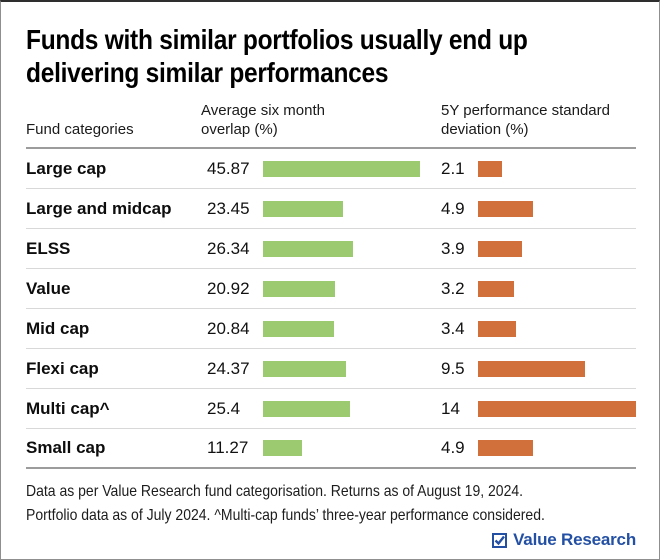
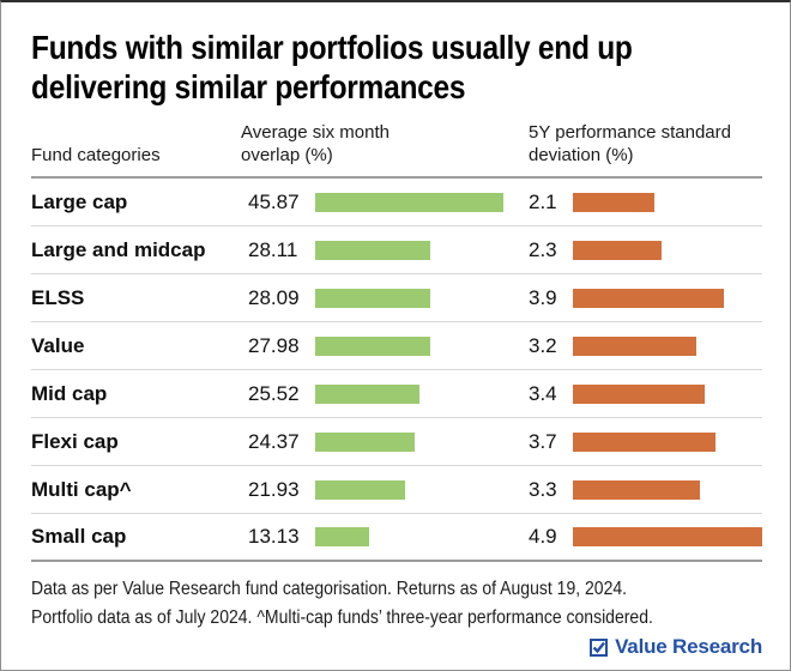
Average six month overlap (%)/Large and midcap: 23.45 -> 28.11
5Y performance standard deviation (%)/Large and midcap: 4.9 -> 2.3
Average six month overlap (%)/ELSS: 26.34 -> 28.09
Average six month overlap (%)/Value: 20.92 -> 27.98
Average six month overlap (%)/Mid cap: 20.84 -> 25.52
5Y performance standard deviation (%)/Flexi cap: 9.5 -> 3.7
Average six month overlap (%)/Multi cap^: 25.4 -> 21.93
5Y performance standard deviation (%)/Multi cap^: 14 -> 3.3
Average six month overlap (%)/Small cap: 11.27 -> 13.13
